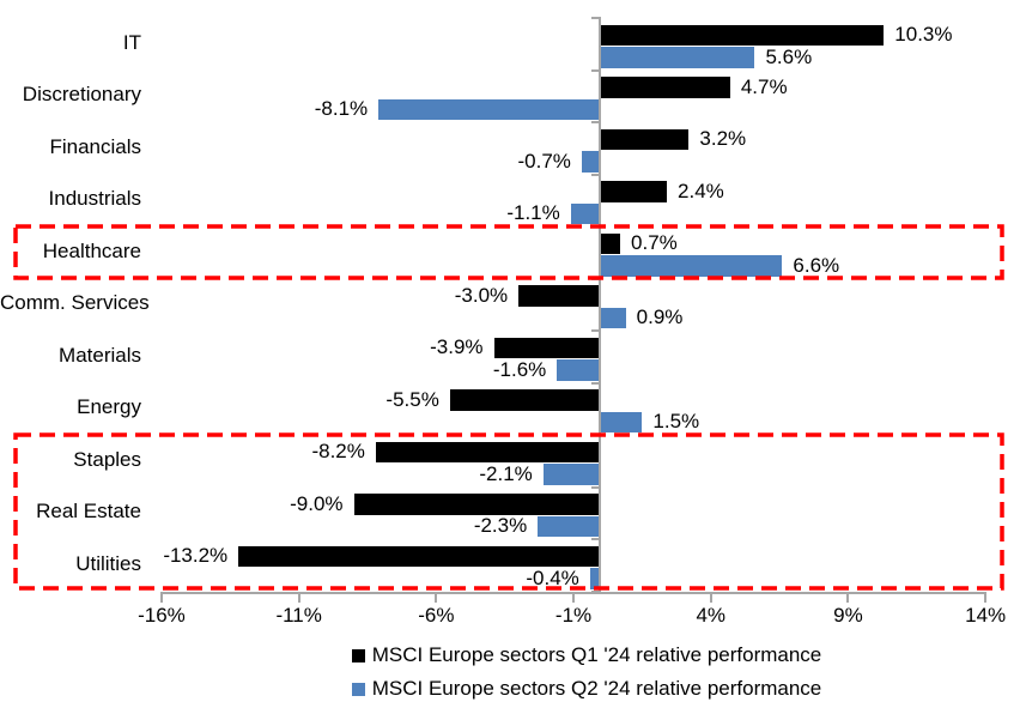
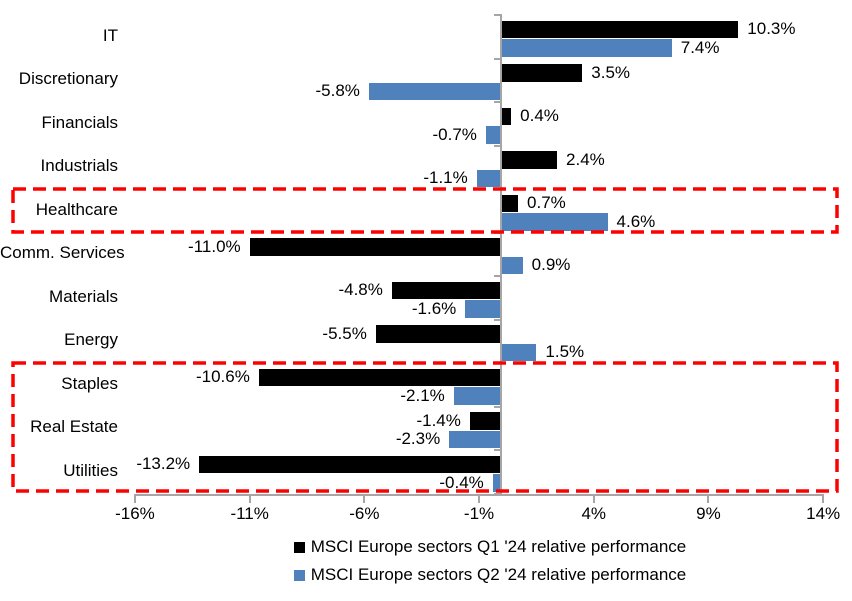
MSCI Europe sectors Q2 '24 relative performance/IT: 5.6% -> 7.4%
MSCI Europe sectors Q1 '24 relative performance/Discretionary: 4.7% -> 3.5%
MSCI Europe sectors Q2 '24 relative performance/Discretionary: -8.1% -> -5.8%
MSCI Europe sectors Q1 '24 relative performance/Financials: 3.2% -> 0.4%
MSCI Europe sectors Q2 '24 relative performance/Healthcare: 6.6% -> 4.6%
MSCI Europe sectors Q1 '24 relative performance/Comm. Services: -3.0% -> -11.0%
MSCI Europe sectors Q1 '24 relative performance/Materials: -3.9% -> -4.8%
MSCI Europe sectors Q1 '24 relative performance/Staples: -8.2% -> -10.6%
MSCI Europe sectors Q1 '24 relative performance/Real Estate: -9.0% -> -1.4%
